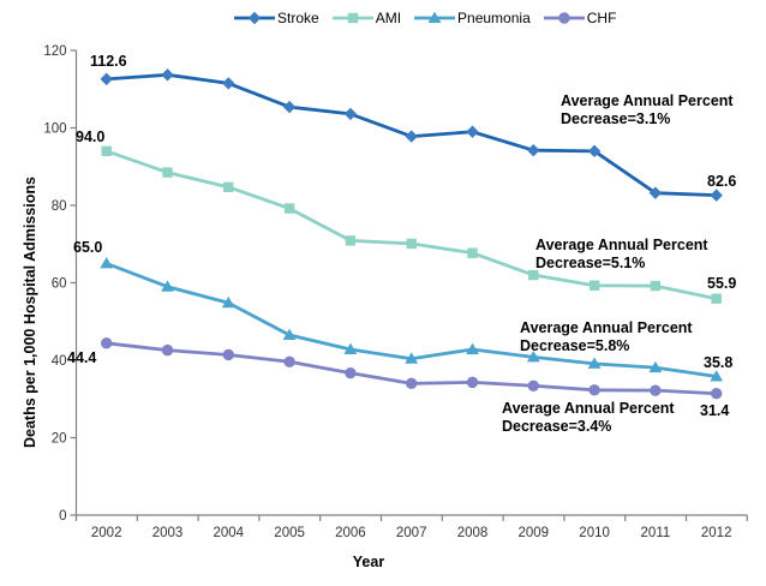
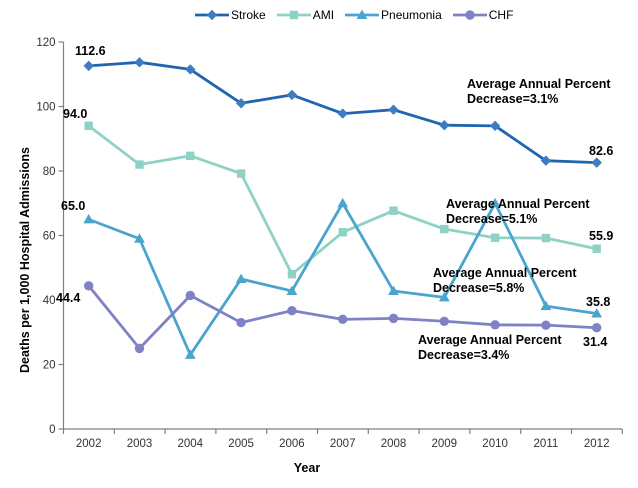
AMI/2003: 88 -> 82
CHF/2003: 43 -> 25
Pneumonia/2004: 55 -> 23
Stroke/2005: 105 -> 101
CHF/2005: 40 -> 33
AMI/2006: 71 -> 48
AMI/2007: 70 -> 61
Pneumonia/2007: 40 -> 70
Pneumonia/2010: 39 -> 70
